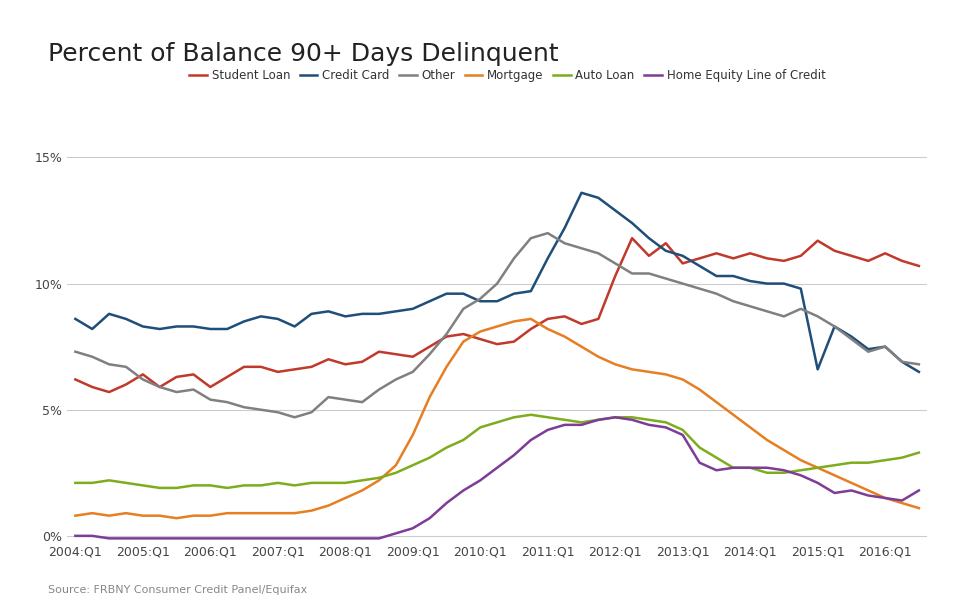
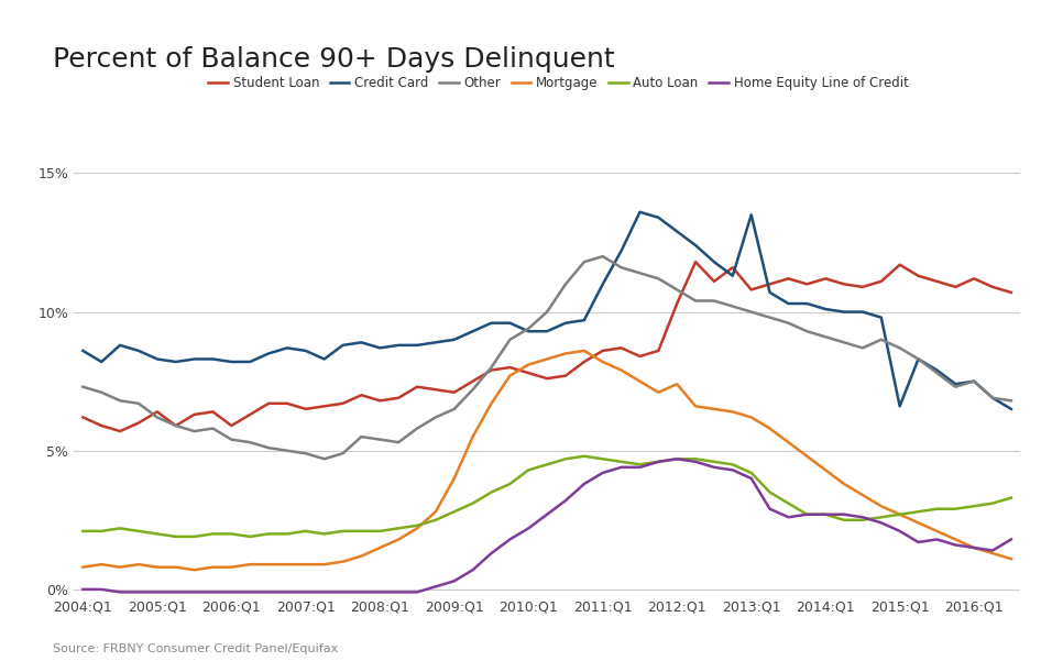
Mortgage/2012:Q1: 6.8% -> 7.4%
Credit Card/2013:Q1: 11.1% -> 13.5%
